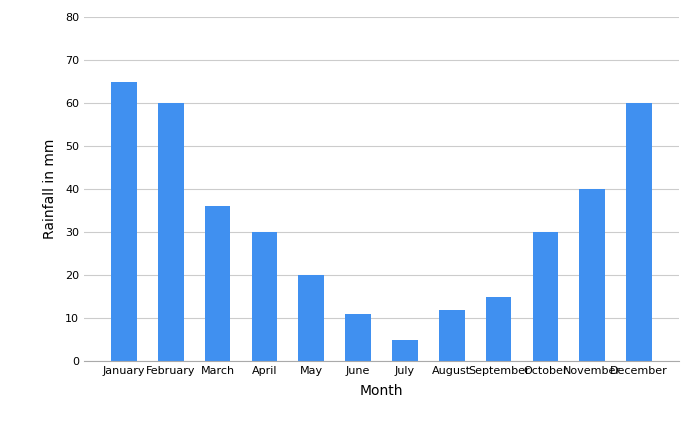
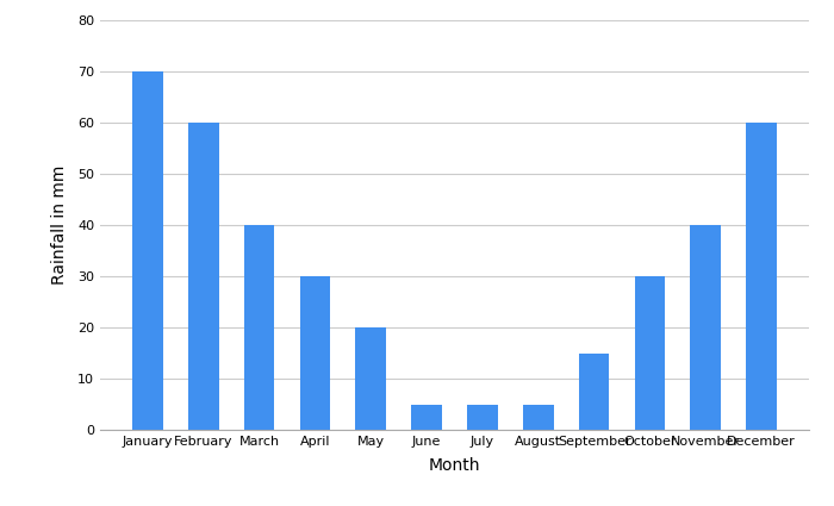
January: 65 -> 70
March: 36 -> 40
June: 11 -> 5
August: 12 -> 5
